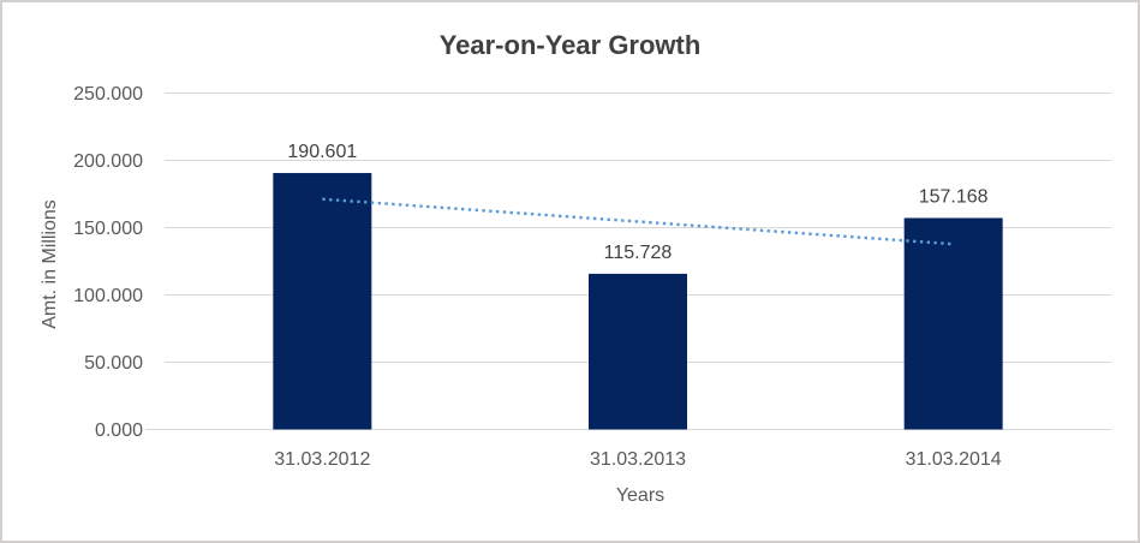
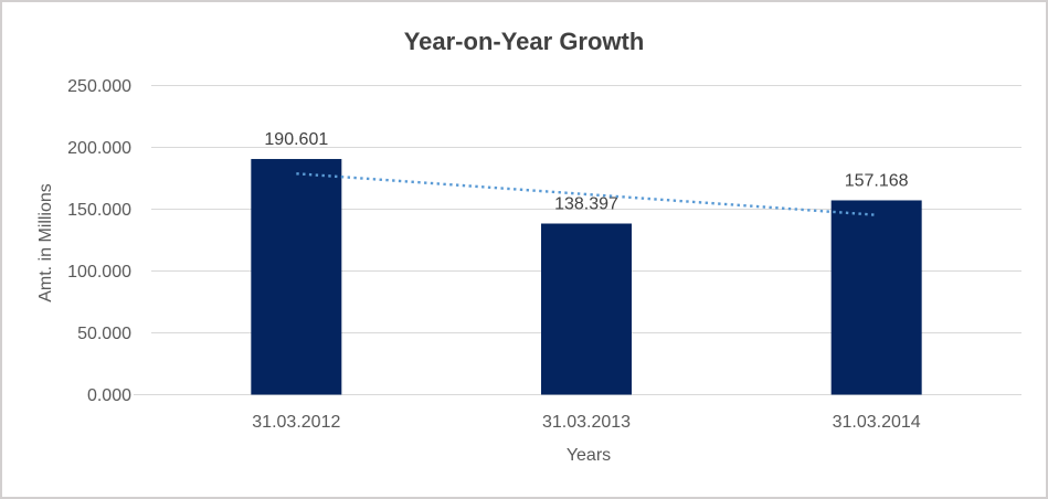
31.03.2013: 115.728 -> 138.397
